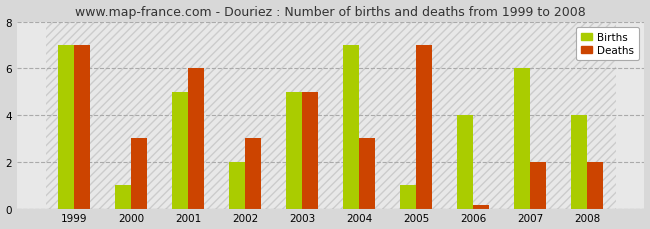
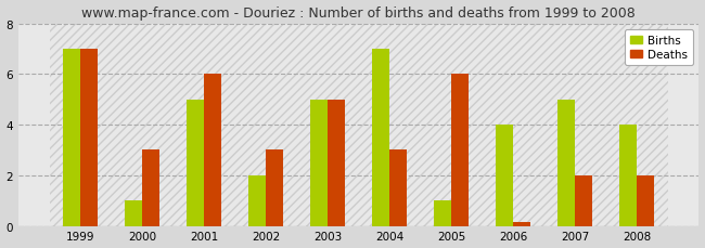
Deaths/2005: 7.00 -> 6.00
Births/2007: 6 -> 5
